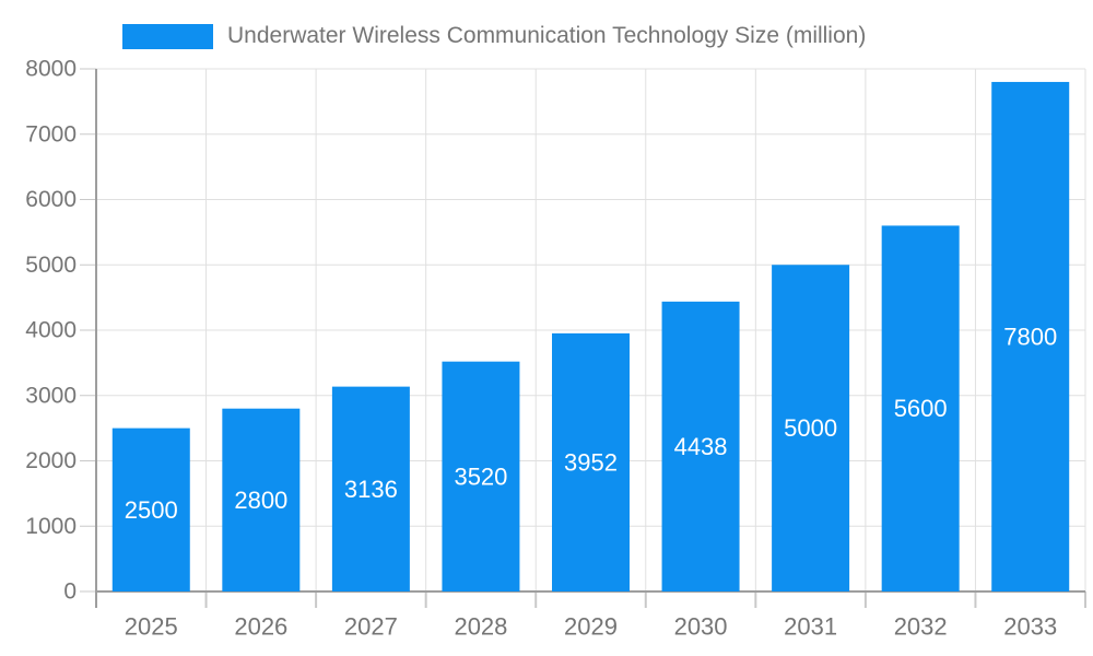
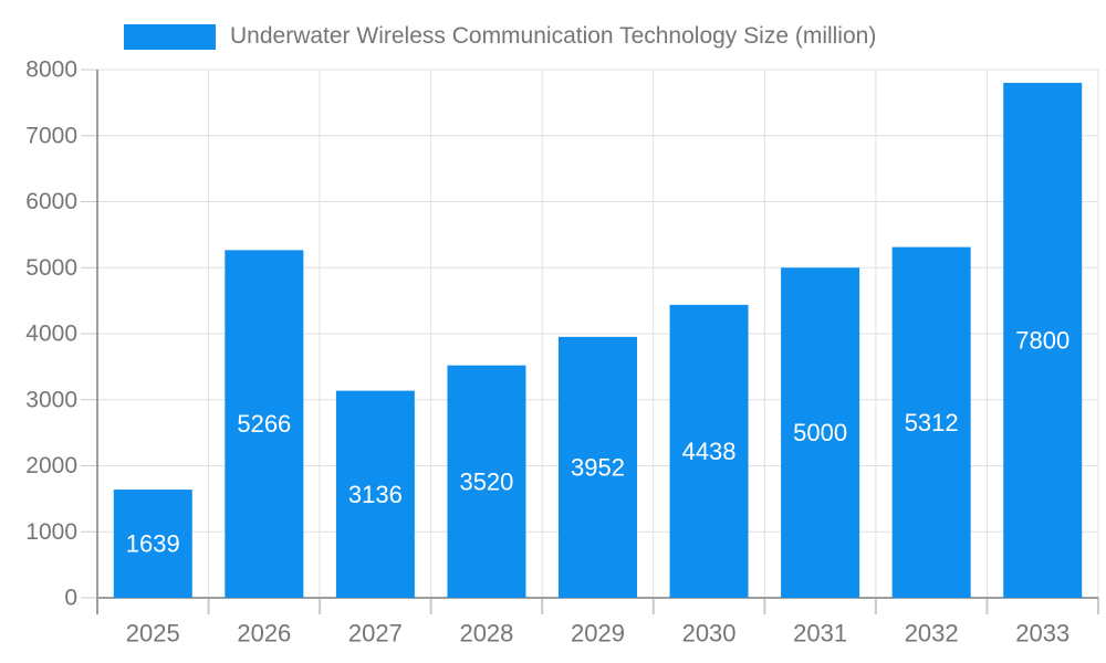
2025: 2500 -> 1639
2026: 2800 -> 5266
2032: 5600 -> 5312
